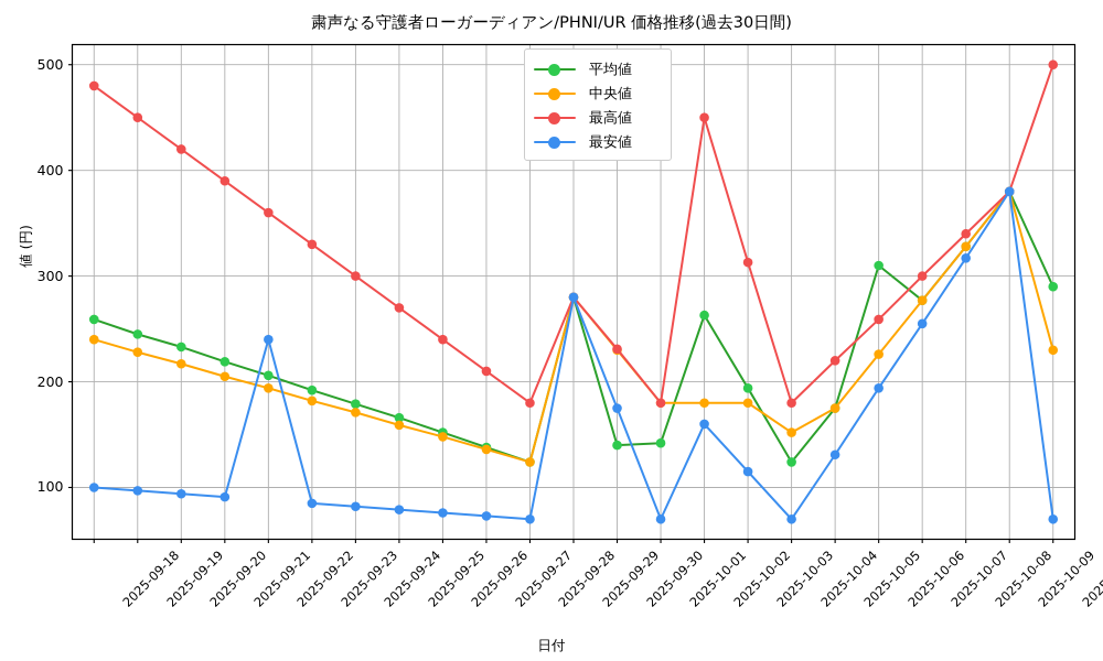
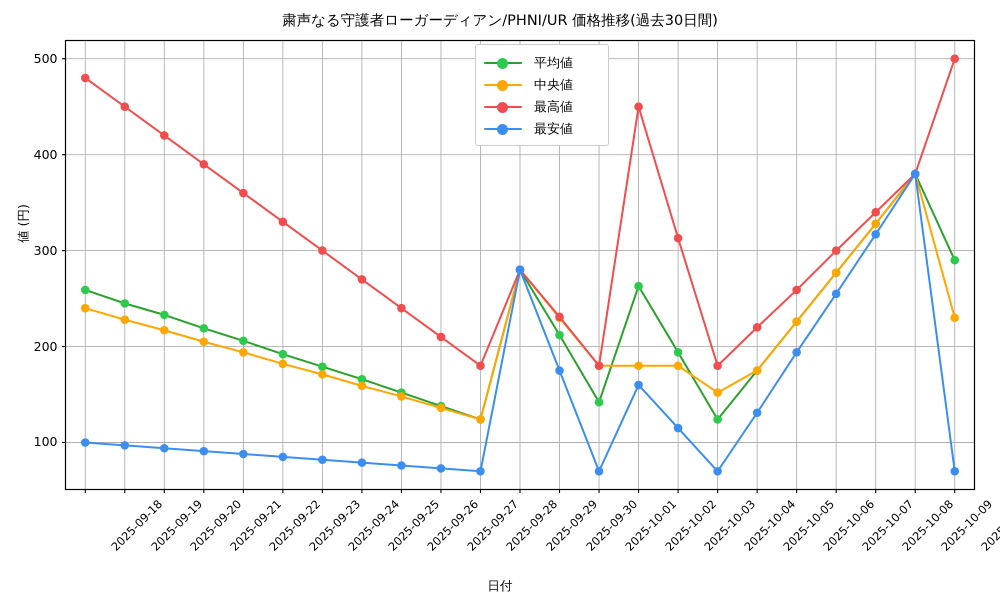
最安値/2025-09-22: 240 -> 90
平均値/2025-09-30: 140 -> 210
平均値/2025-10-06: 310 -> 230
